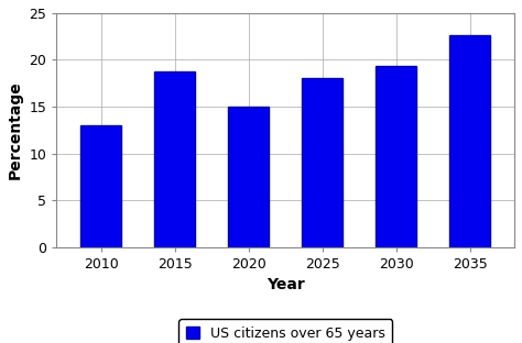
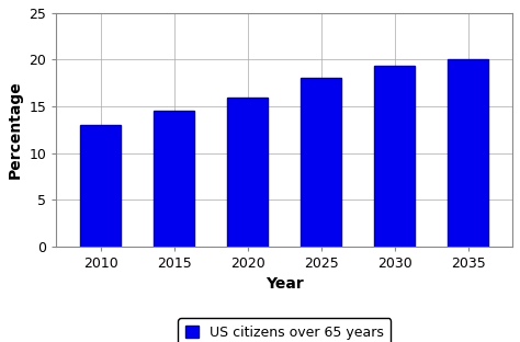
2015: 18.8 -> 14.5
2020: 15.0 -> 16.0
2035: 22.6 -> 20.0
